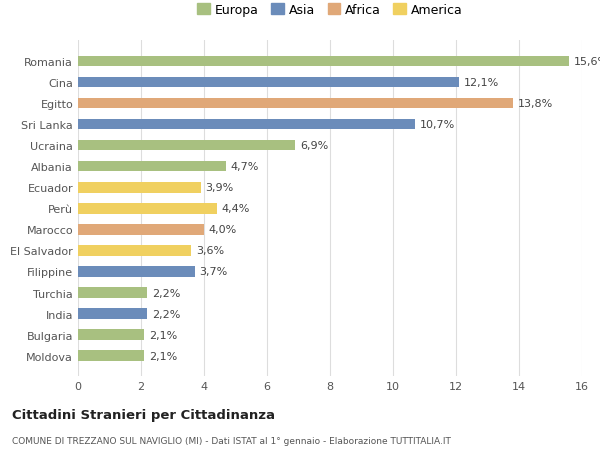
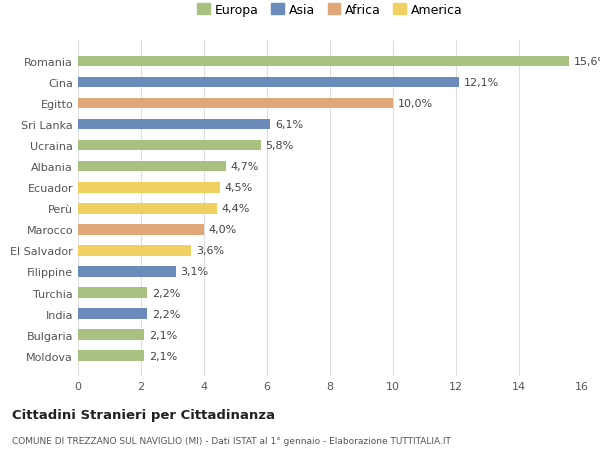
Egitto: 13,8% -> 10,0%
Sri Lanka: 10,7% -> 6,1%
Ucraina: 6,9% -> 5,8%
Ecuador: 3,9% -> 4,5%
Filippine: 3,7% -> 3,1%
